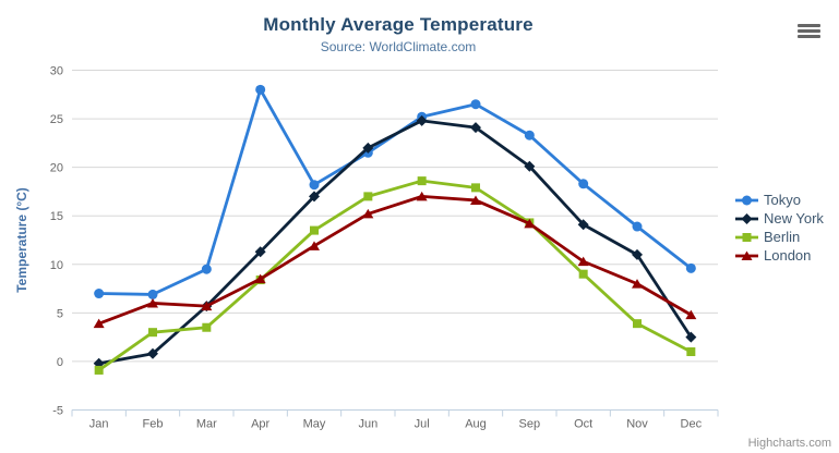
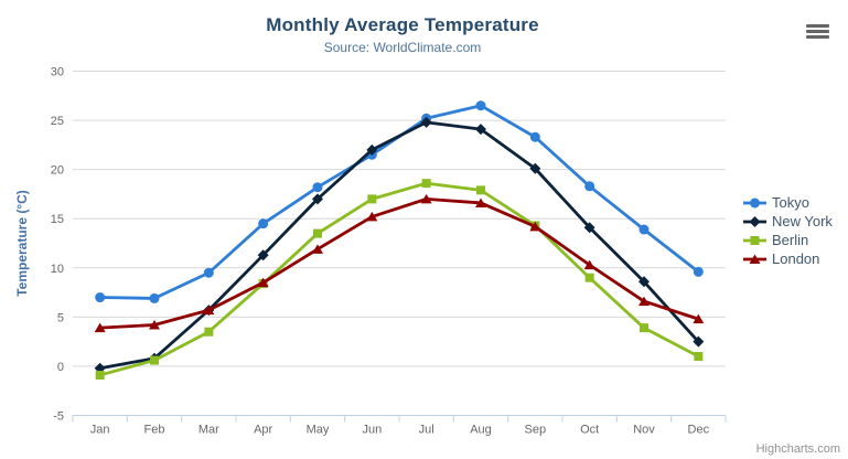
Berlin/Feb: 3 -> 1
London/Feb: 6 -> 4
Tokyo/Apr: 28 -> 14
New York/Nov: 11 -> 9
London/Nov: 8 -> 7
